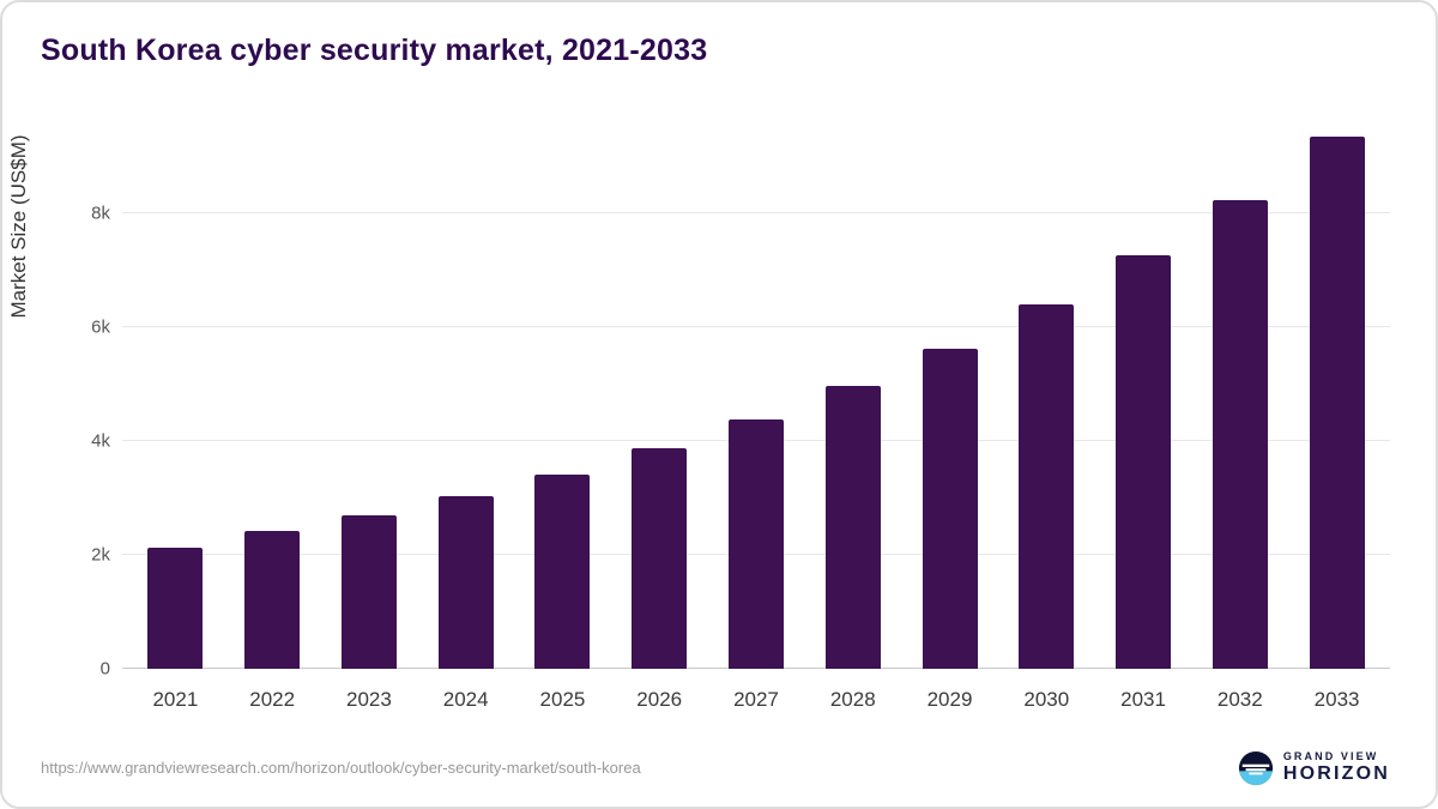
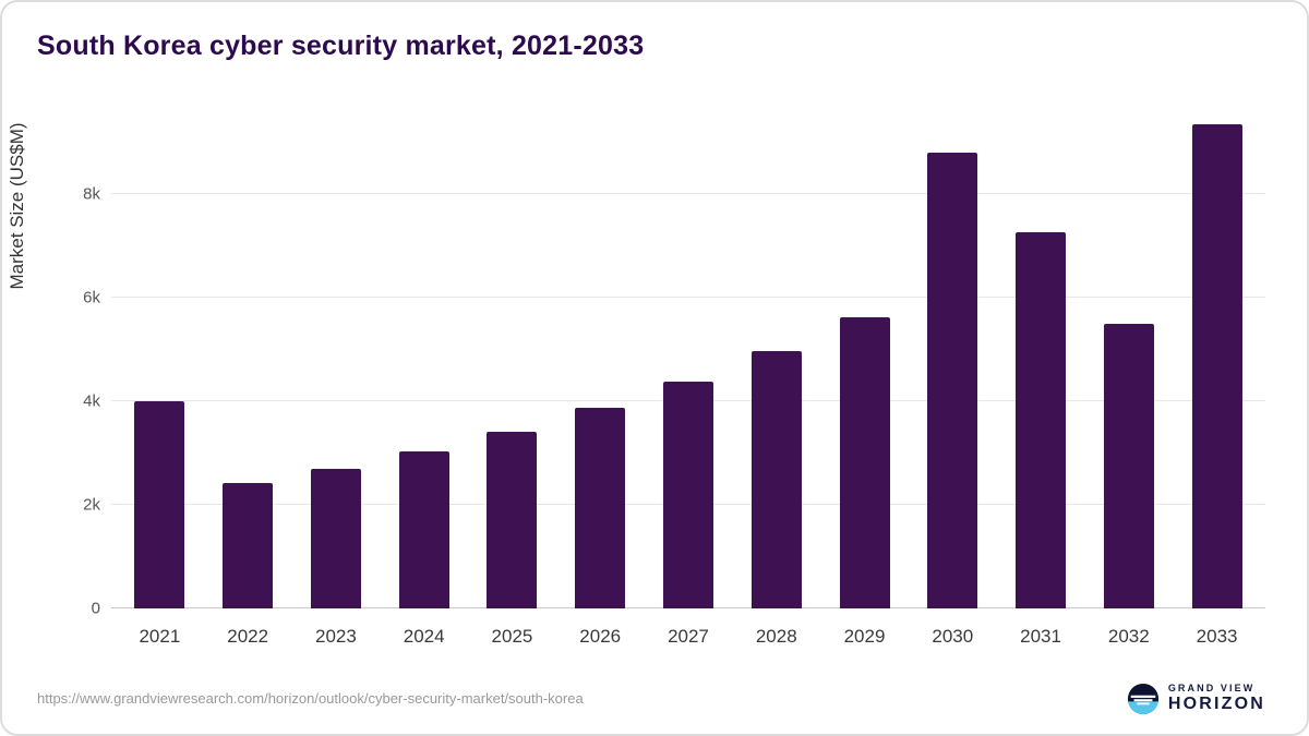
2021: 2.1k -> 4.0k
2030: 6.4k -> 8.8k
2032: 8.2k -> 5.5k
